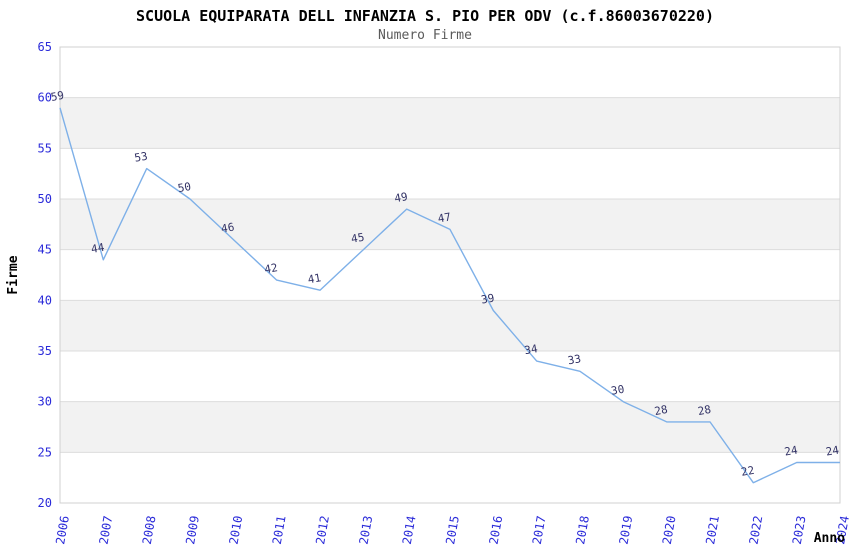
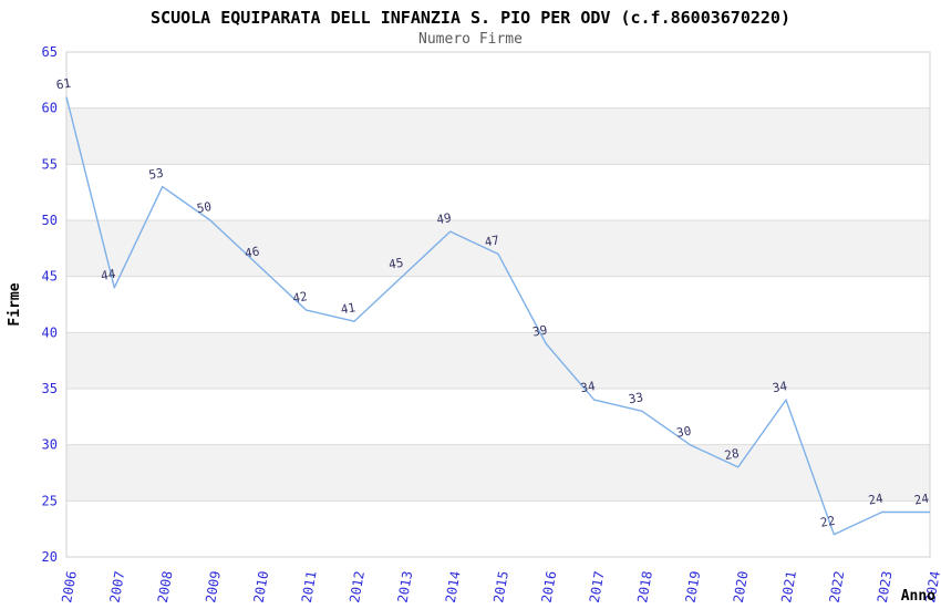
2006: 59 -> 61
2021: 28 -> 34
